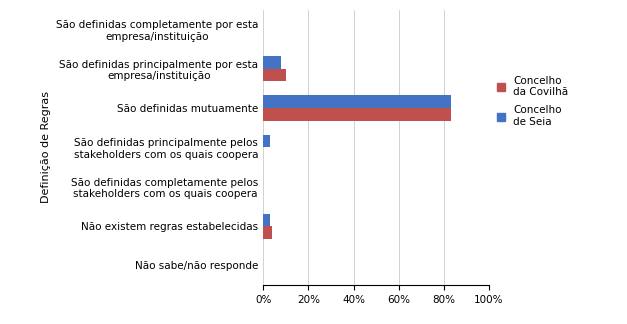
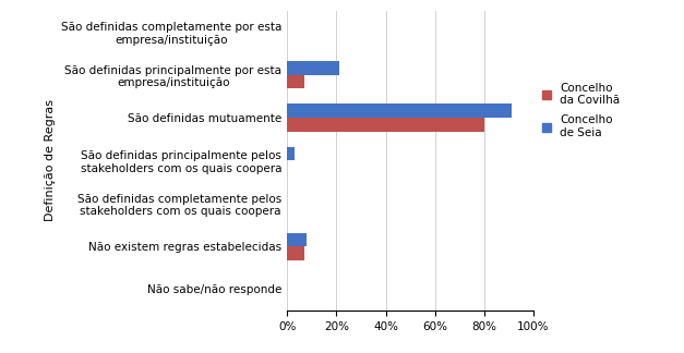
Concelho de Seia/São definidas principalmente por esta empresa/instituição: 8% -> 21%
Concelho da Covilhã/São definidas principalmente por esta empresa/instituição: 10% -> 7%
Concelho de Seia/São definidas mutuamente: 83% -> 91%
Concelho da Covilhã/São definidas mutuamente: 83% -> 80%
Concelho de Seia/Não existem regras estabelecidas: 3% -> 8%
Concelho da Covilhã/Não existem regras estabelecidas: 4% -> 7%
